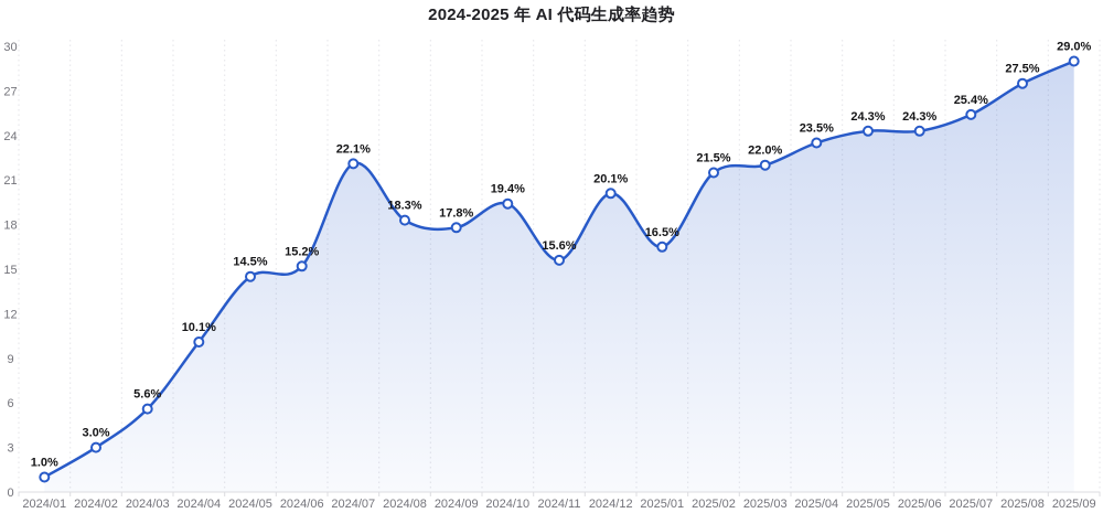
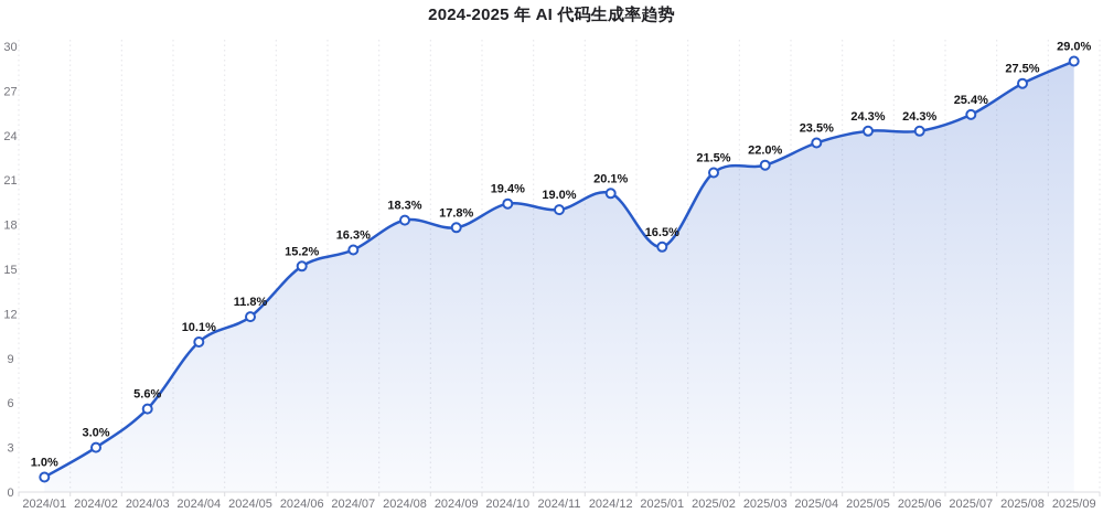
2024/05: 14.5% -> 11.8%
2024/07: 22.1% -> 16.3%
2024/11: 15.6% -> 19.0%
